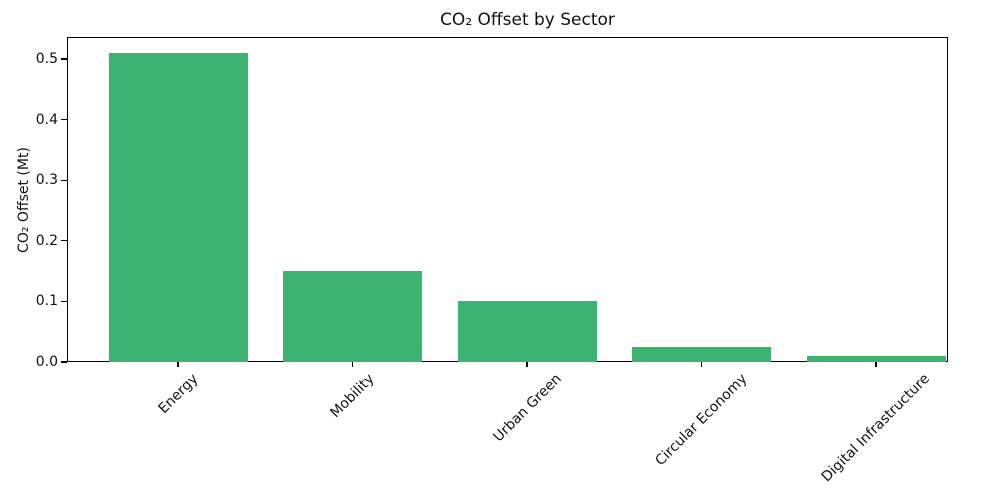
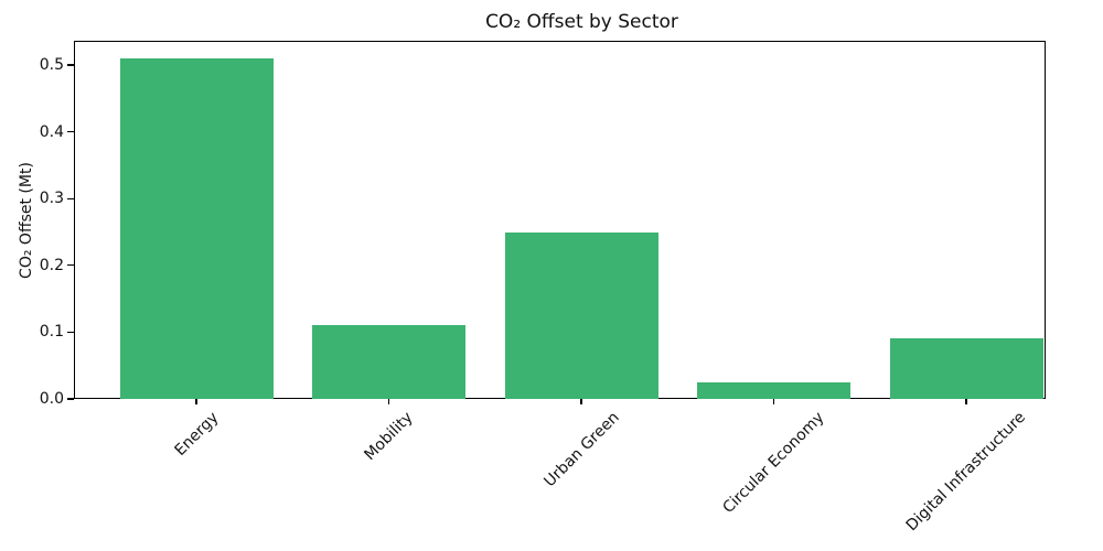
Mobility: 0.15 -> 0.11
Urban Green: 0.10 -> 0.25
Digital Infrastructure: 0.01 -> 0.09
